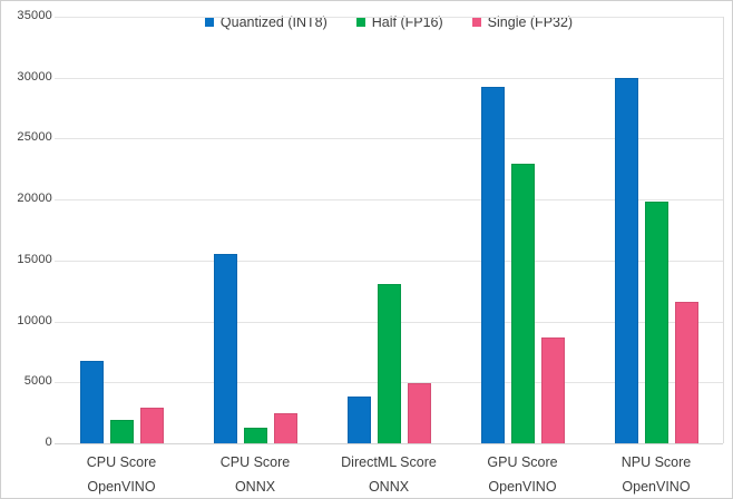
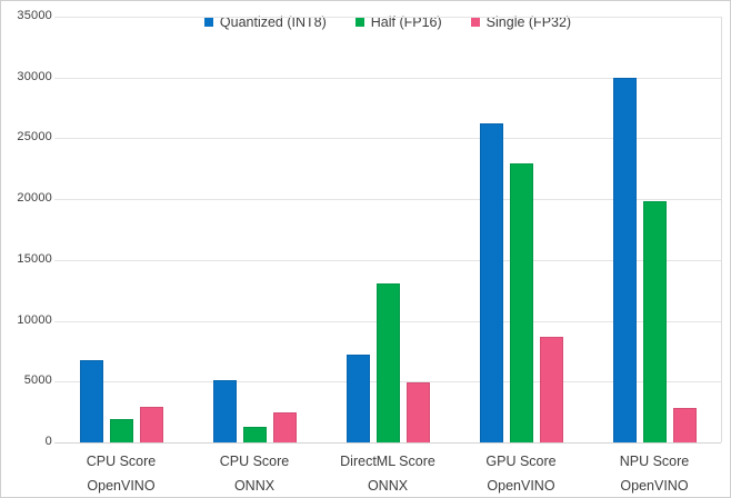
Quantized (INT8)/CPU Score ONNX: 15500 -> 5100
Quantized (INT8)/DirectML Score ONNX: 3800 -> 7200
Quantized (INT8)/GPU Score OpenVINO: 29200 -> 26200
Single (FP32)/NPU Score OpenVINO: 11600 -> 2800
